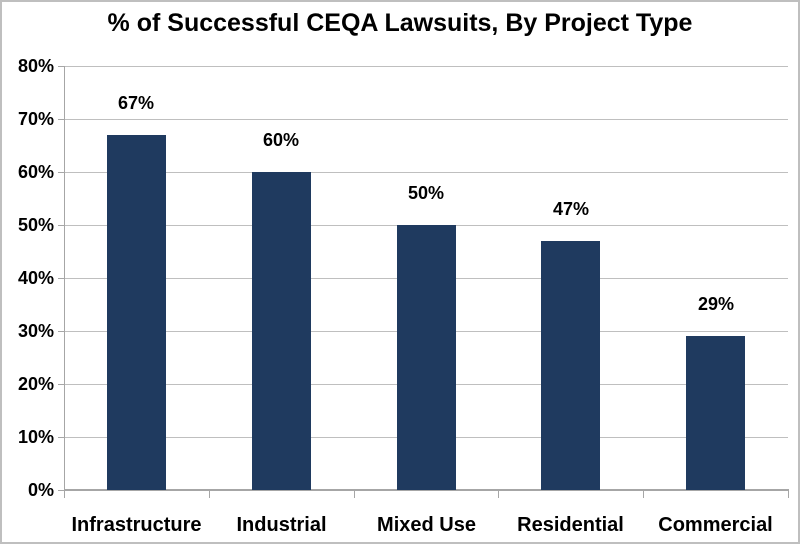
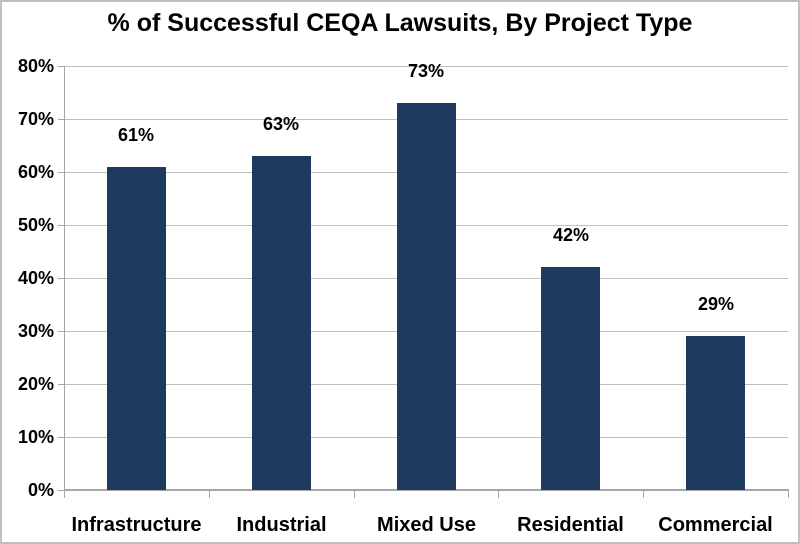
Infrastructure: 67% -> 61%
Industrial: 60% -> 63%
Mixed Use: 50% -> 73%
Residential: 47% -> 42%
